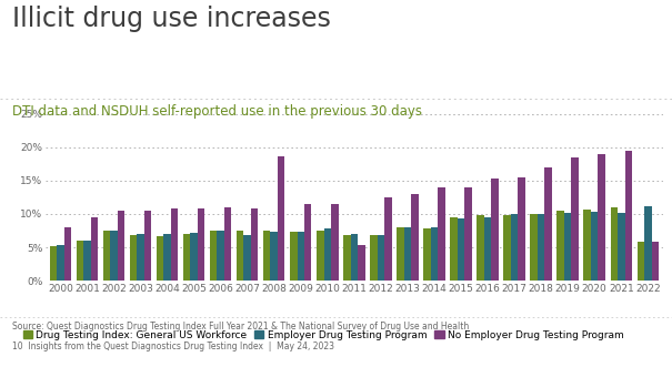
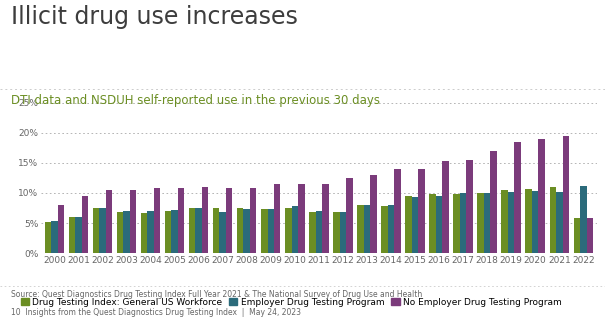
No Employer Drug Testing Program/2008: 18.6% -> 10.8%
No Employer Drug Testing Program/2011: 5.4% -> 11.5%
